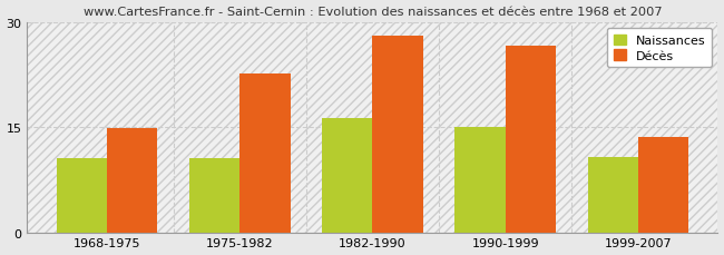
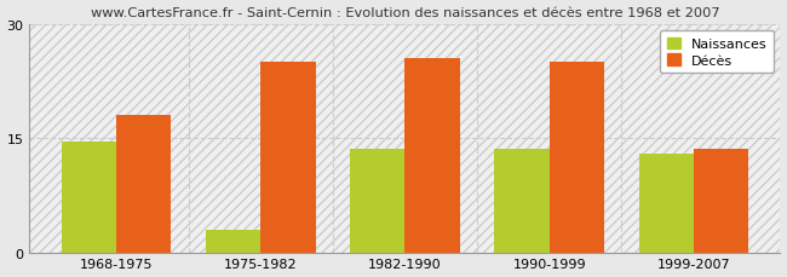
Naissances/1968-1975: 10.6 -> 14.5
Décès/1968-1975: 14.8 -> 18.0
Naissances/1975-1982: 10.6 -> 3.0
Décès/1975-1982: 22.6 -> 25.0
Naissances/1982-1990: 16.2 -> 13.5
Décès/1982-1990: 28.0 -> 25.5
Naissances/1990-1999: 15.0 -> 13.5
Décès/1990-1999: 26.6 -> 25.0
Naissances/1999-2007: 10.8 -> 13.0
